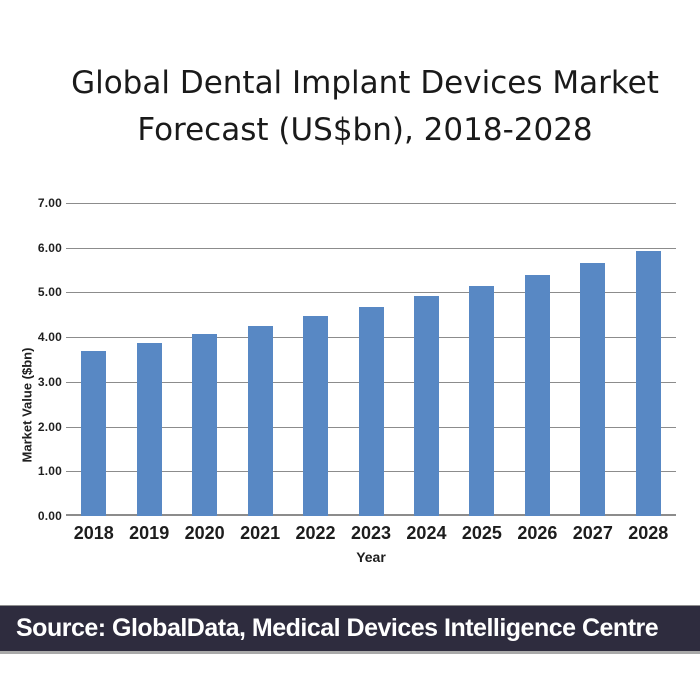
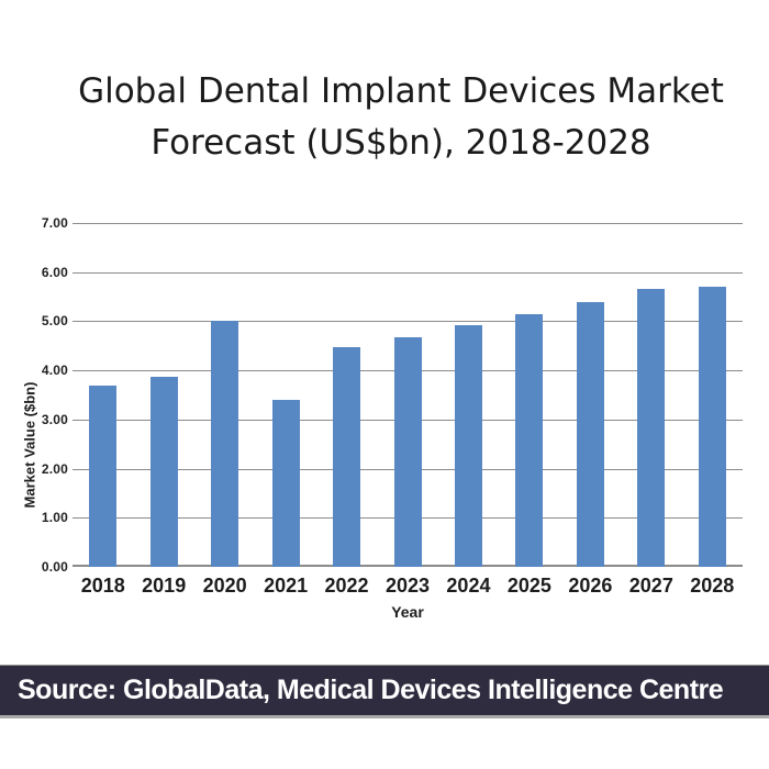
2020: 4.1 -> 5.0
2021: 4.3 -> 3.4
2028: 5.9 -> 5.7
